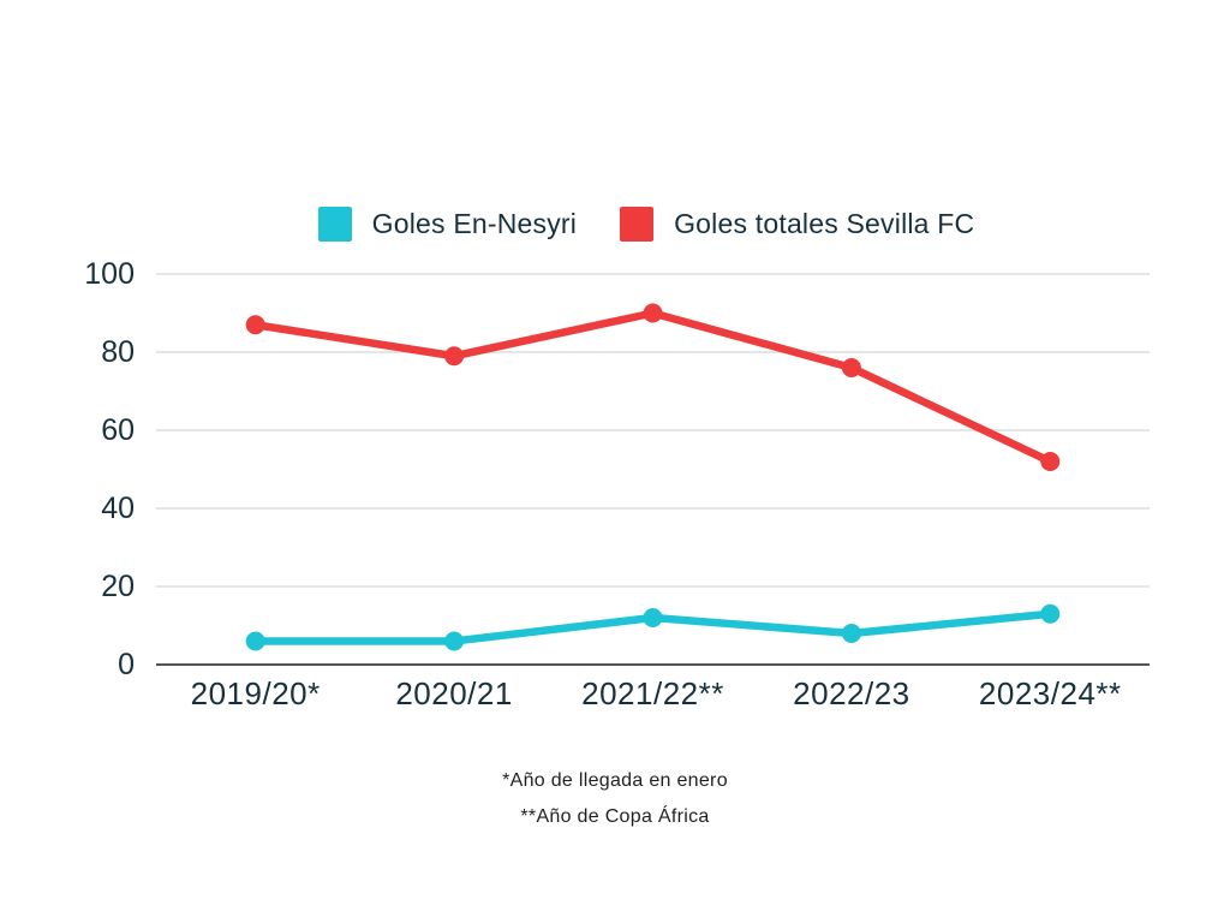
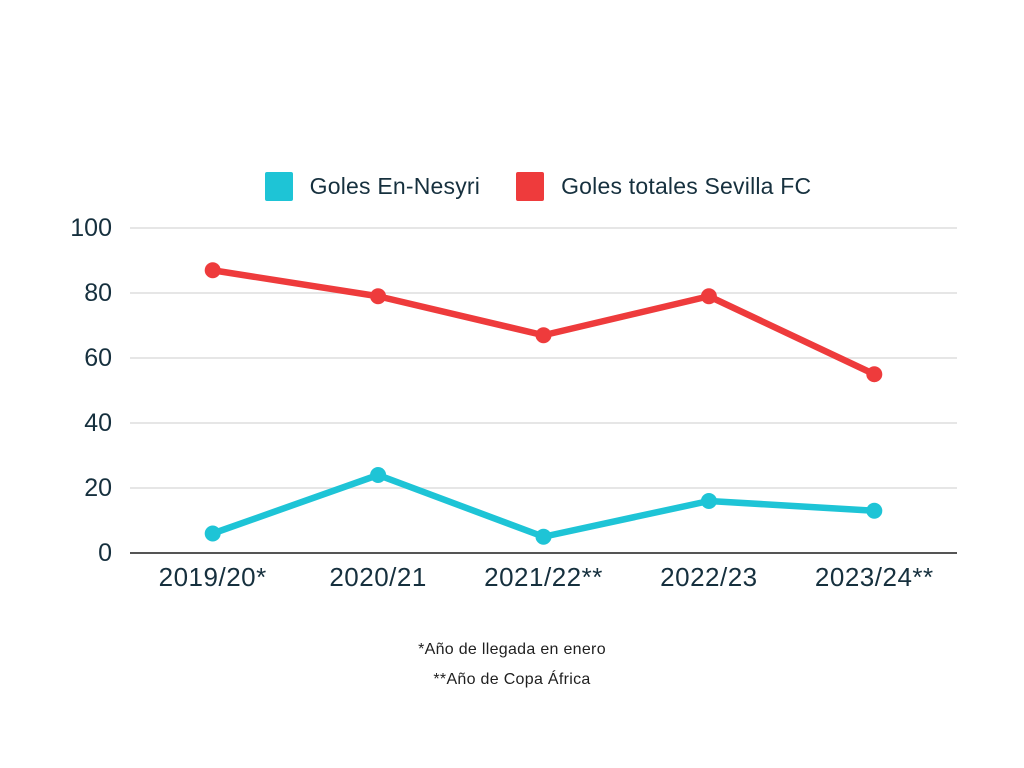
Goles En-Nesyri/2020/21: 6 -> 24
Goles En-Nesyri/2021/22**: 12 -> 5
Goles totales Sevilla FC/2021/22**: 90 -> 67
Goles En-Nesyri/2022/23: 8 -> 16
Goles totales Sevilla FC/2022/23: 76 -> 79
Goles totales Sevilla FC/2023/24**: 52 -> 55
